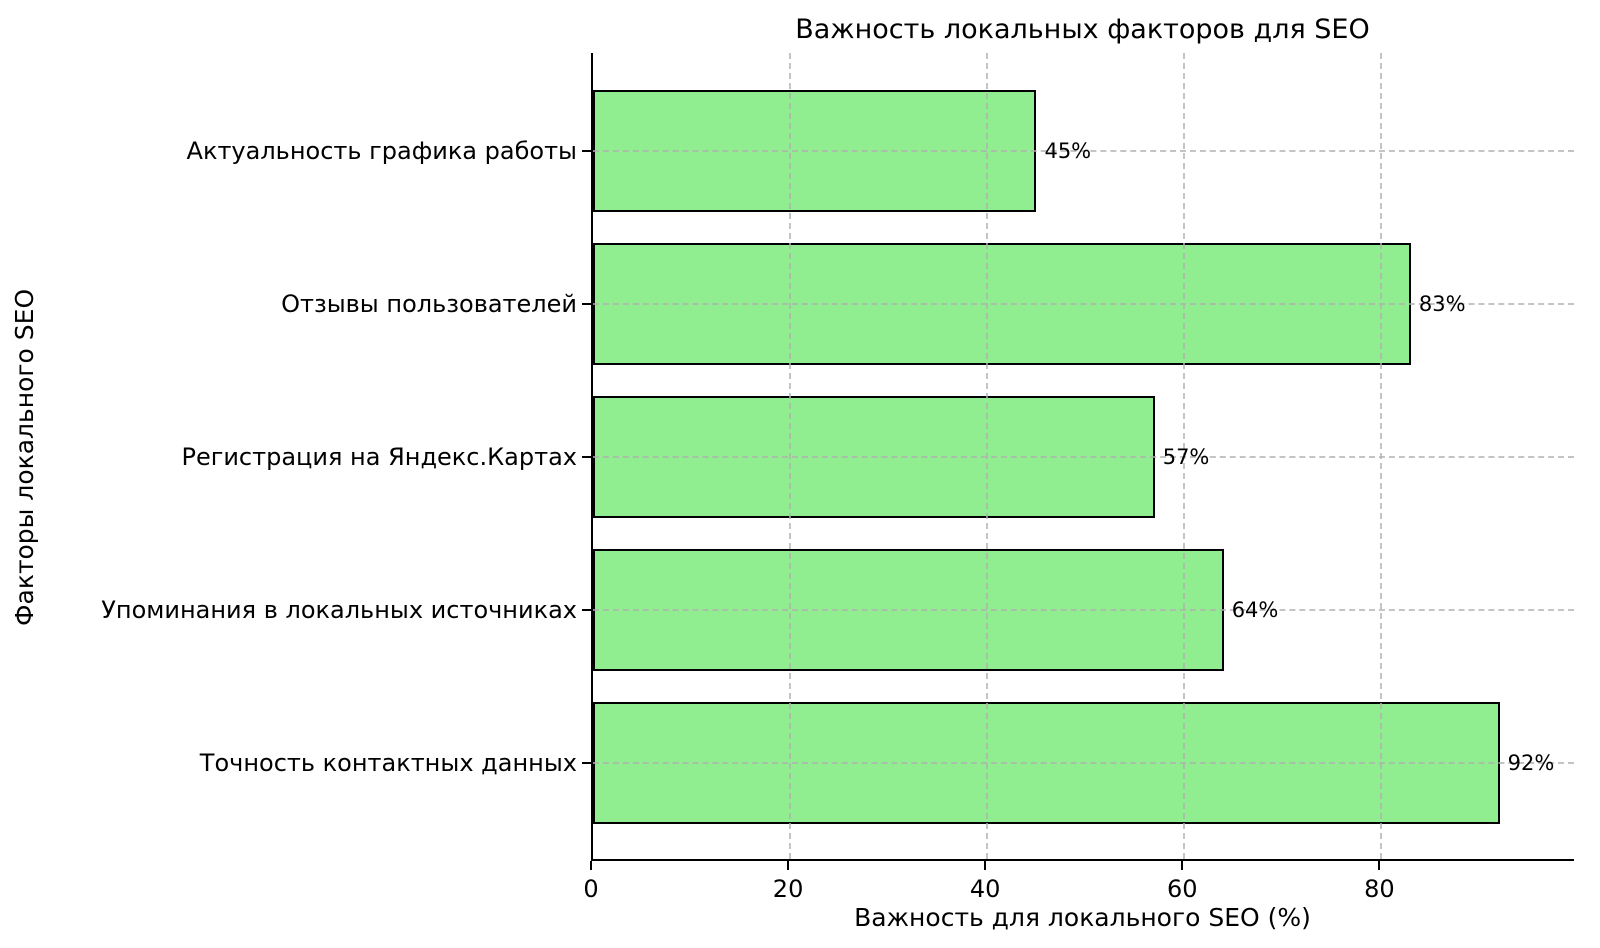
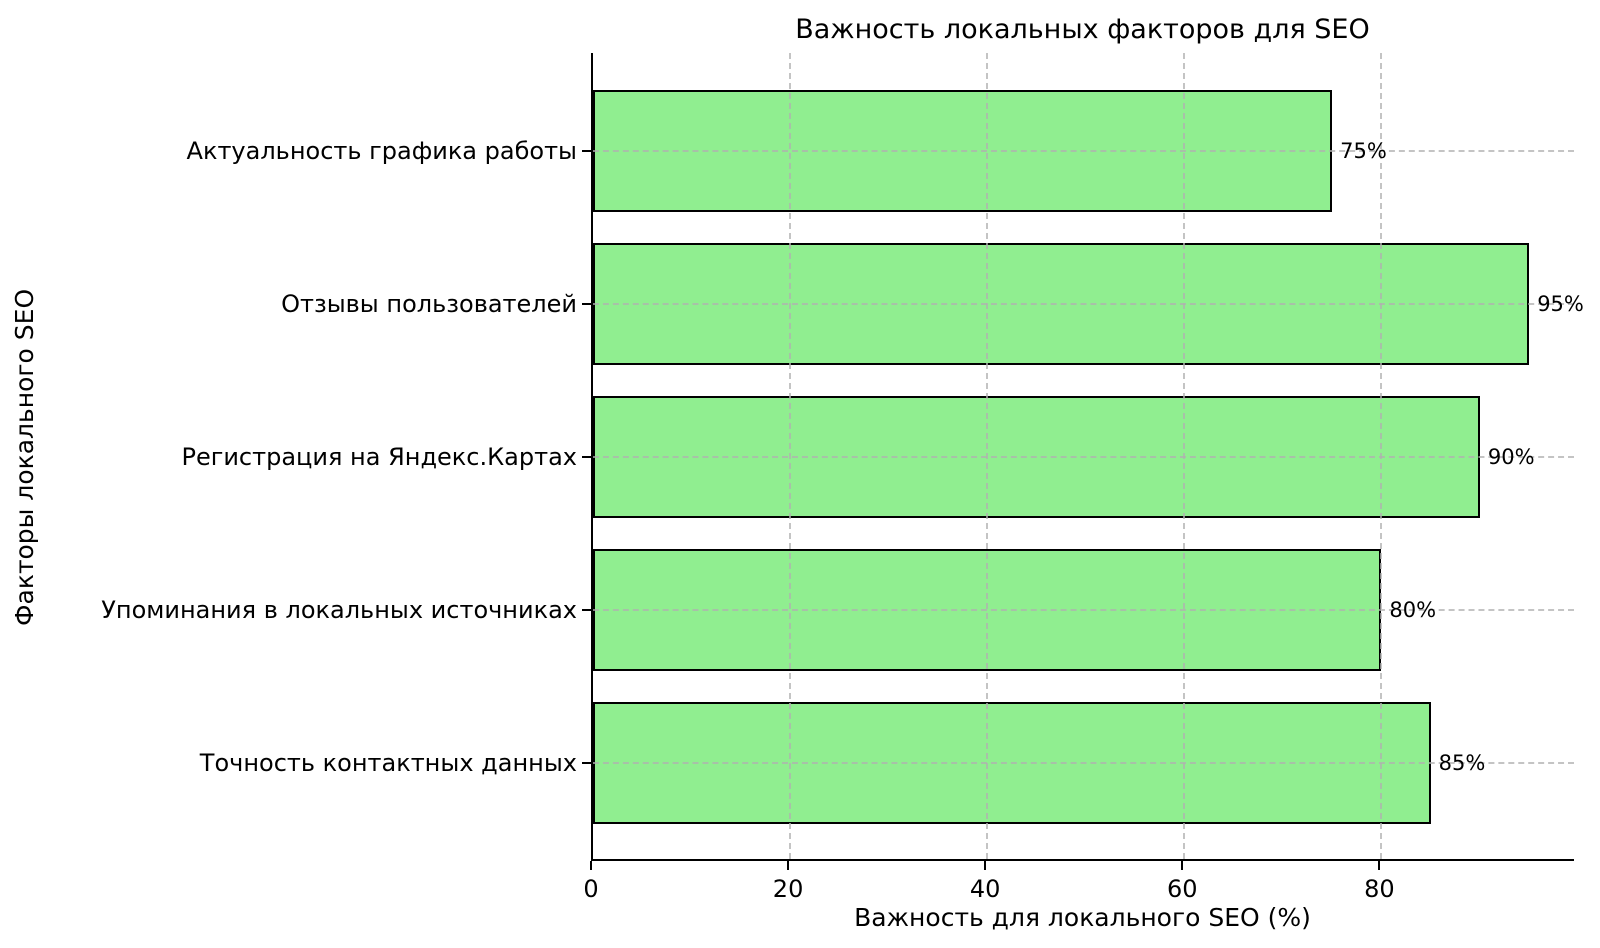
Актуальность графика работы: 45% -> 75%
Отзывы пользователей: 83% -> 95%
Регистрация на Яндекс.Картах: 57% -> 90%
Упоминания в локальных источниках: 64% -> 80%
Точность контактных данных: 92% -> 85%
